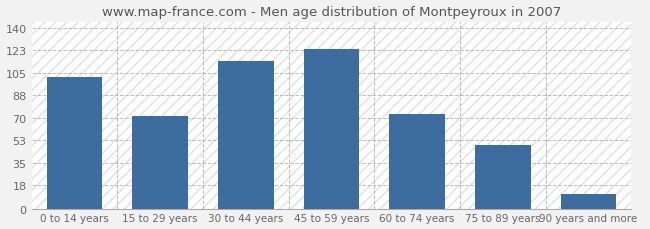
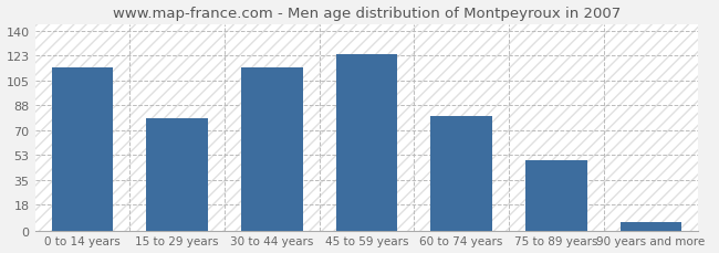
0 to 14 years: 102 -> 114
15 to 29 years: 72 -> 79
60 to 74 years: 73 -> 80
90 years and more: 11 -> 6
